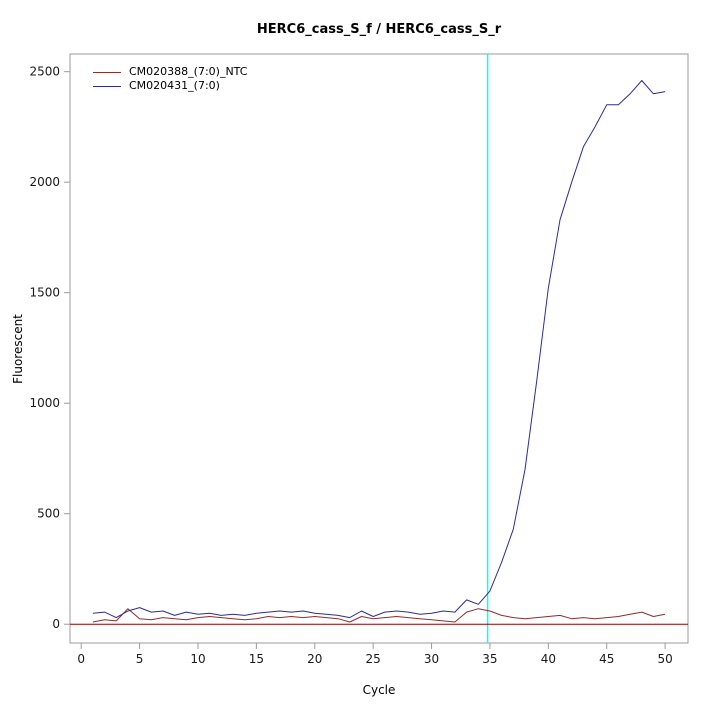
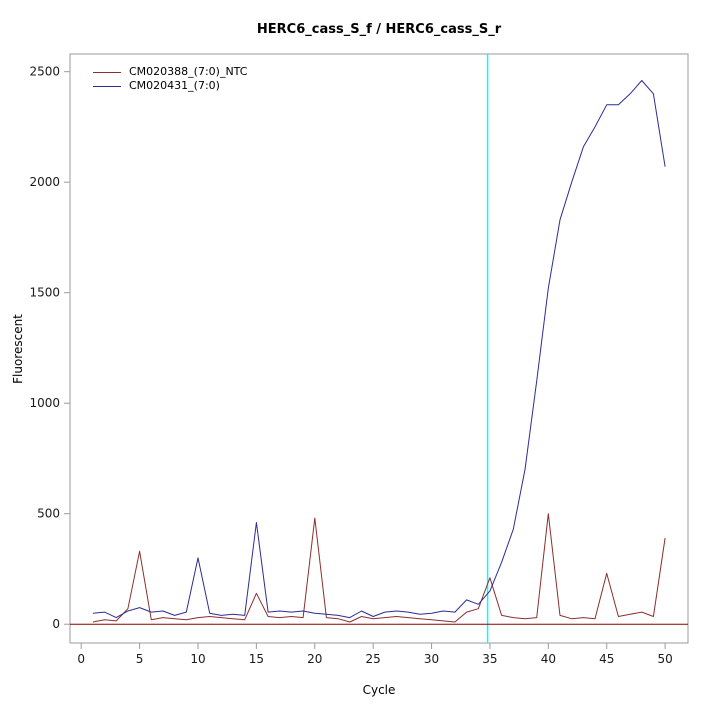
CM020388_(7:0)_NTC/5: 20 -> 330
CM020431_(7:0)/10: 40 -> 300
CM020388_(7:0)_NTC/15: 20 -> 140
CM020431_(7:0)/15: 50 -> 460
CM020388_(7:0)_NTC/20: 40 -> 480
CM020388_(7:0)_NTC/35: 60 -> 210
CM020388_(7:0)_NTC/40: 40 -> 500
CM020388_(7:0)_NTC/45: 30 -> 230
CM020388_(7:0)_NTC/50: 40 -> 390
CM020431_(7:0)/50: 2410 -> 2070
